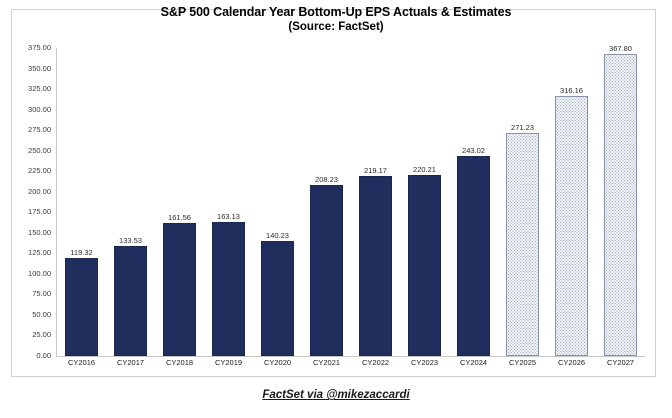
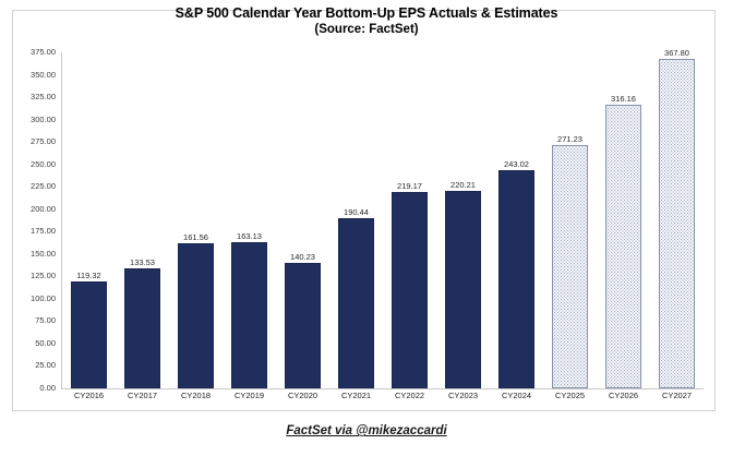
CY2021: 208.23 -> 190.44
